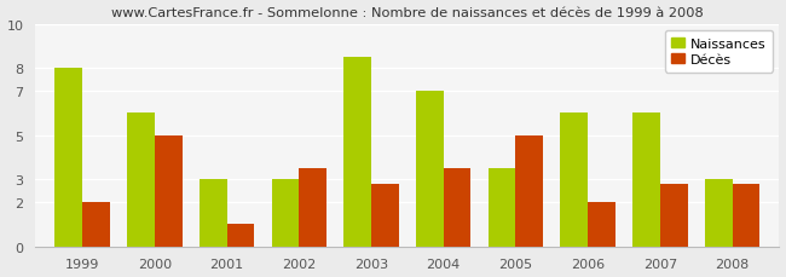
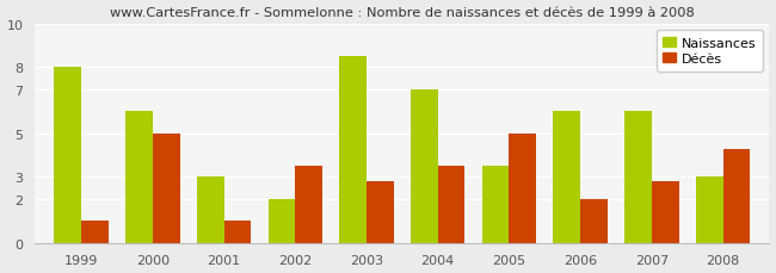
Décès/1999: 2.0 -> 1.0
Naissances/2002: 3.0 -> 2.0
Décès/2008: 2.8 -> 4.3
